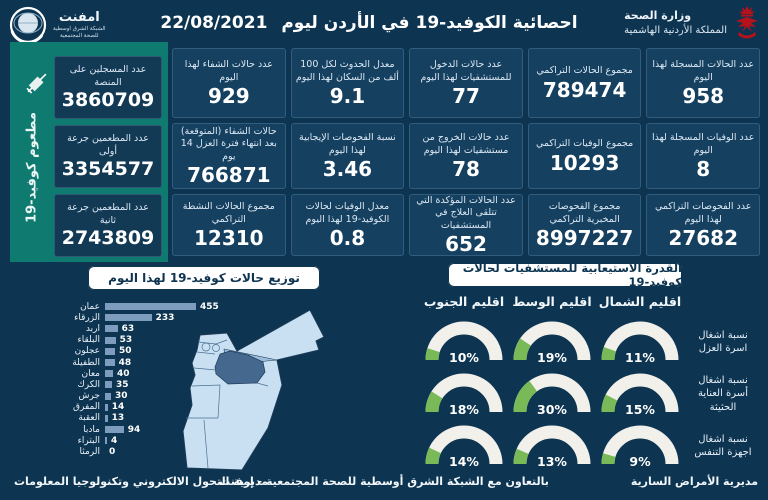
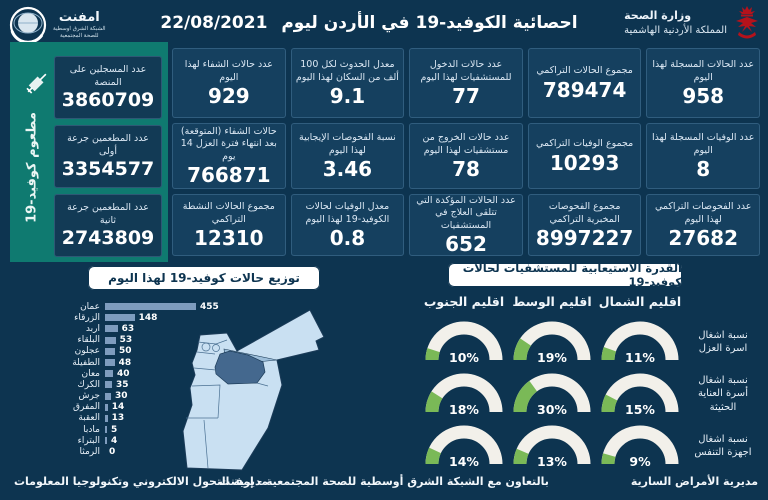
توزيع حالات كوفيد-19 لهذا اليوم/الزرقاء: 233 -> 148
توزيع حالات كوفيد-19 لهذا اليوم/مادبا: 94 -> 5
